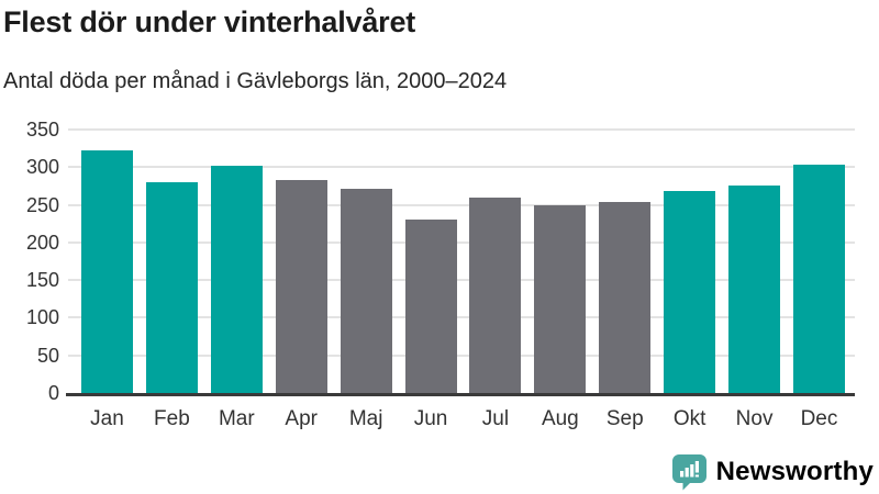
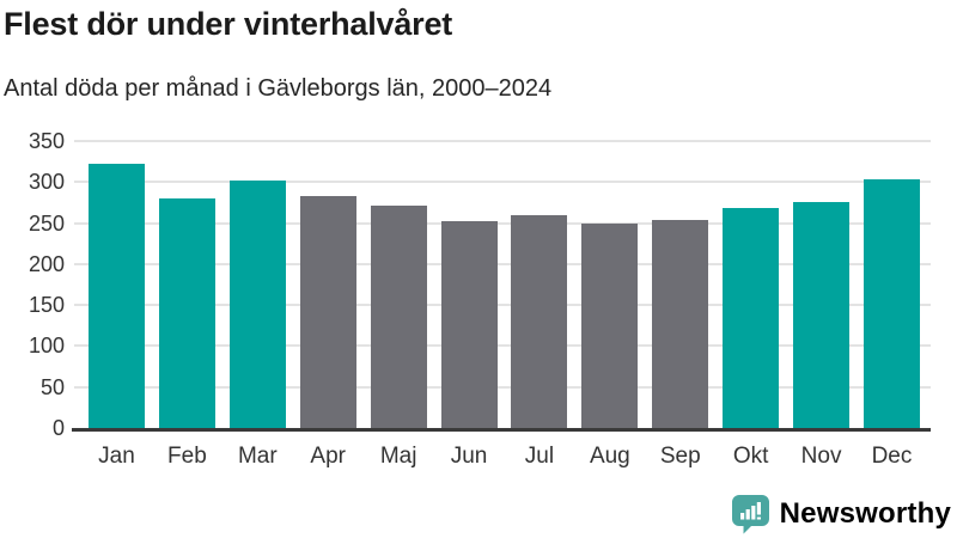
Jun: 230 -> 250
